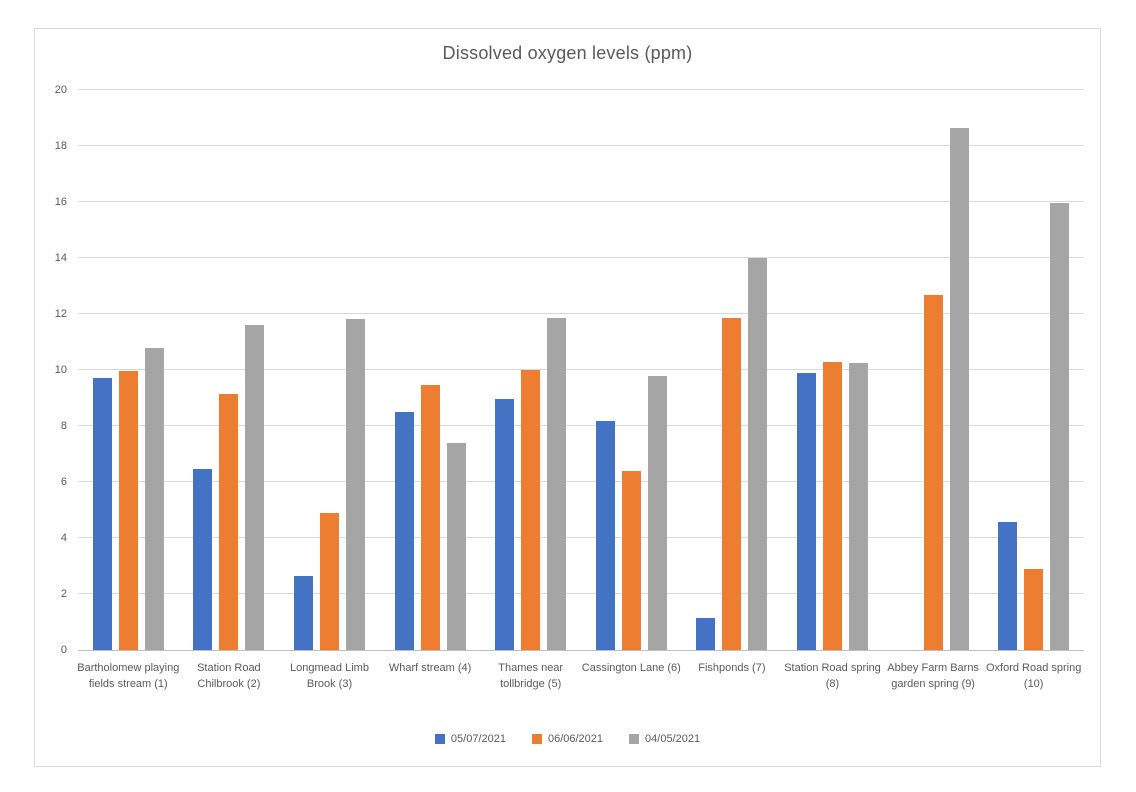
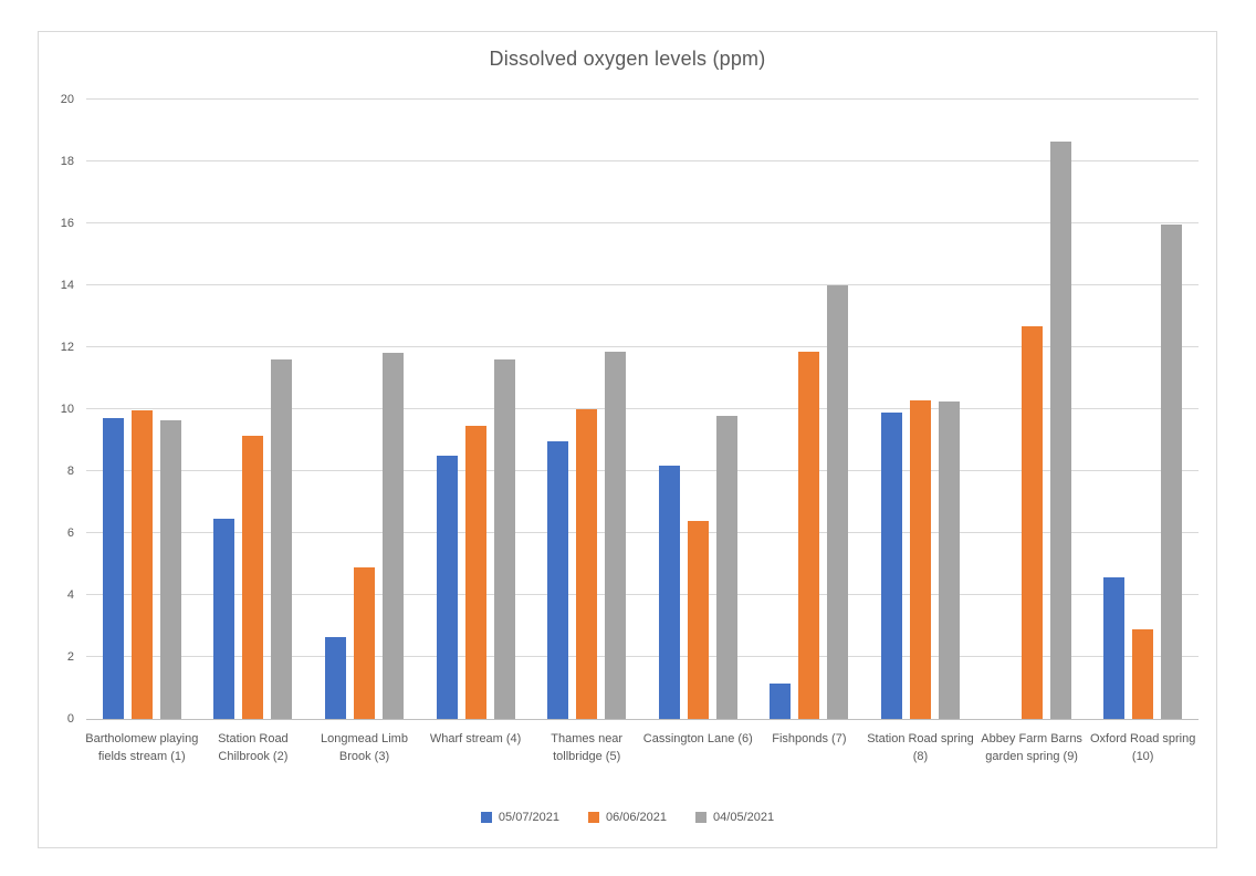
04/05/2021/Bartholomew playing fields stream (1): 10.8 -> 9.7
04/05/2021/Wharf stream (4): 7.4 -> 11.6
